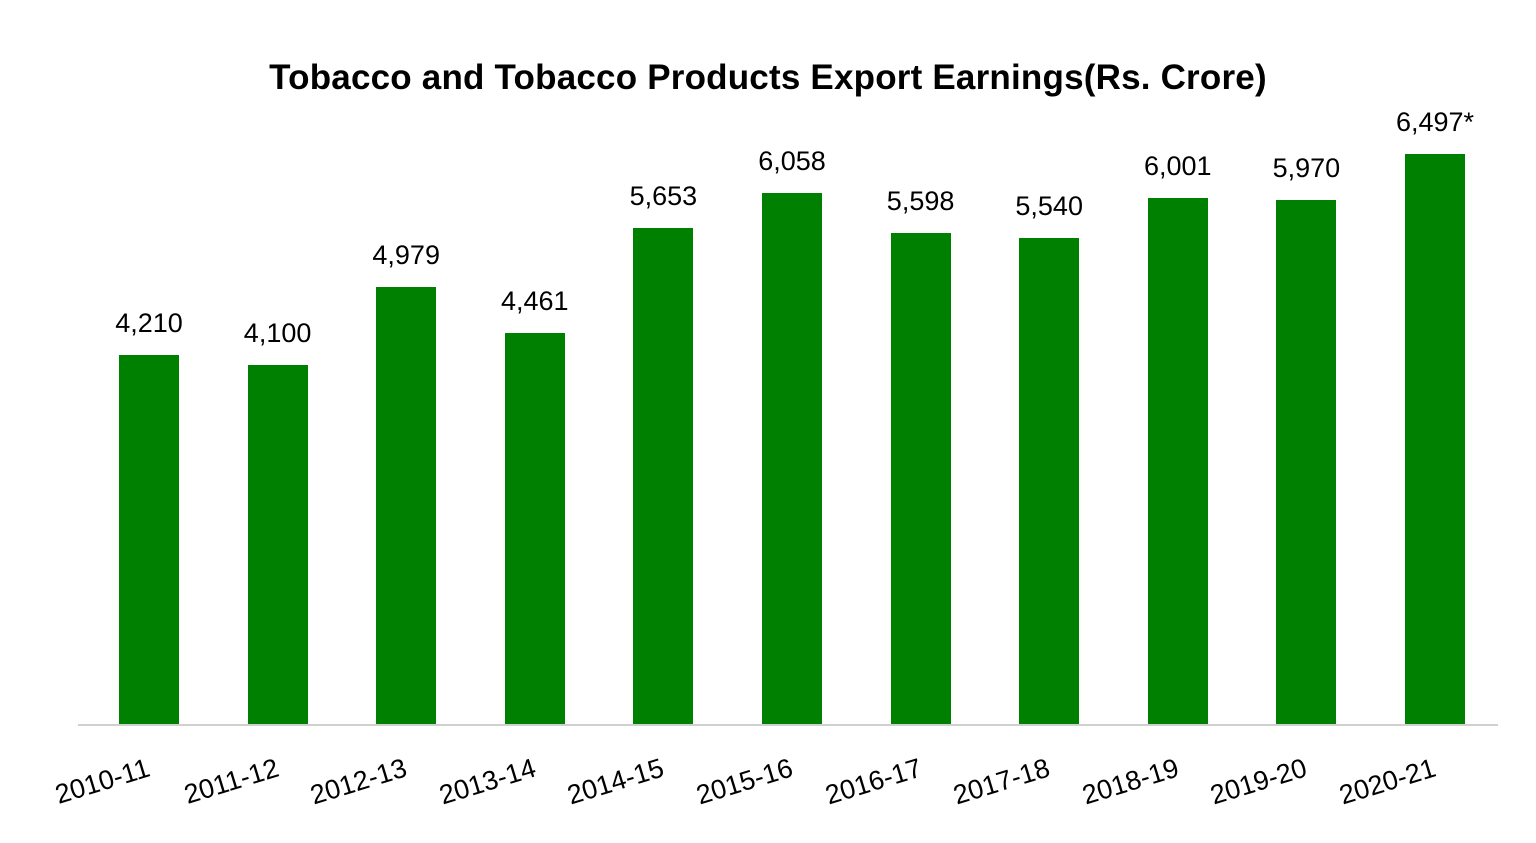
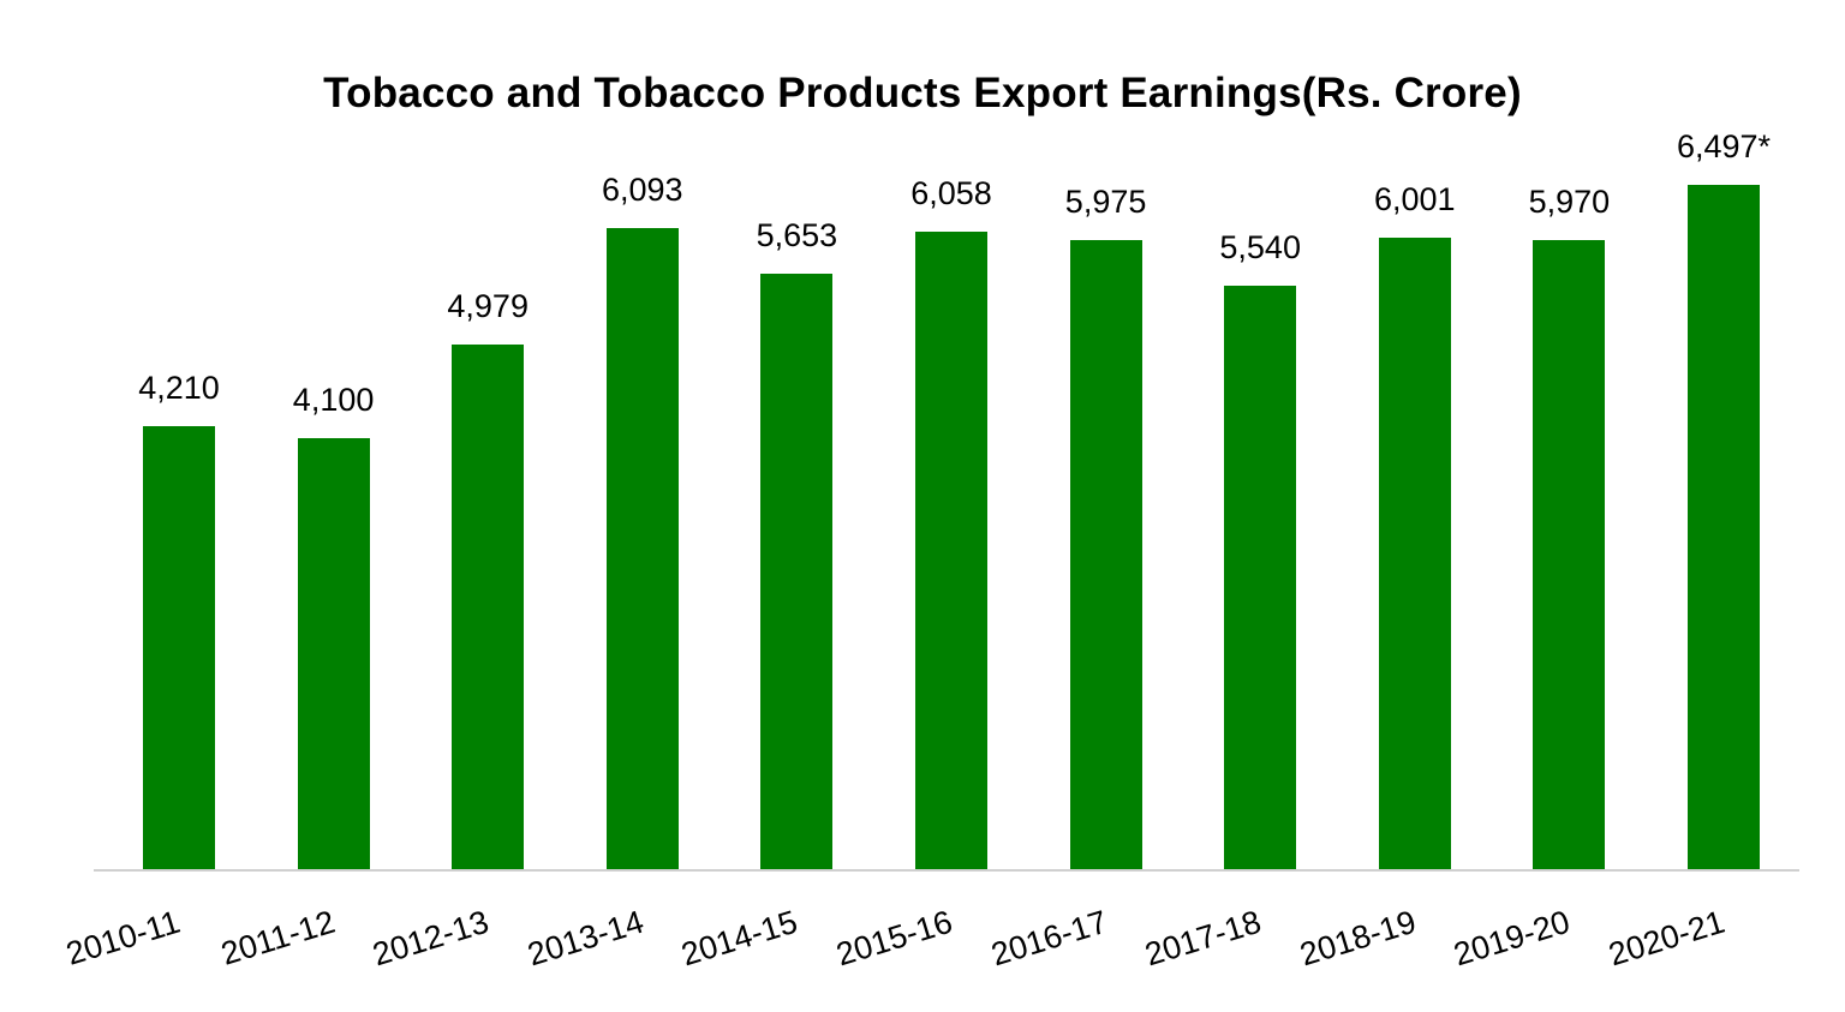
2013-14: 4,461 -> 6,093
2016-17: 5,598 -> 5,975
